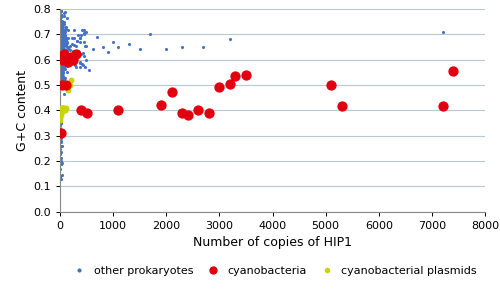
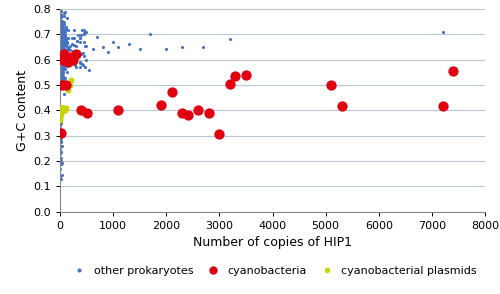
cyanobacteria/3000: 0.490 -> 0.305
